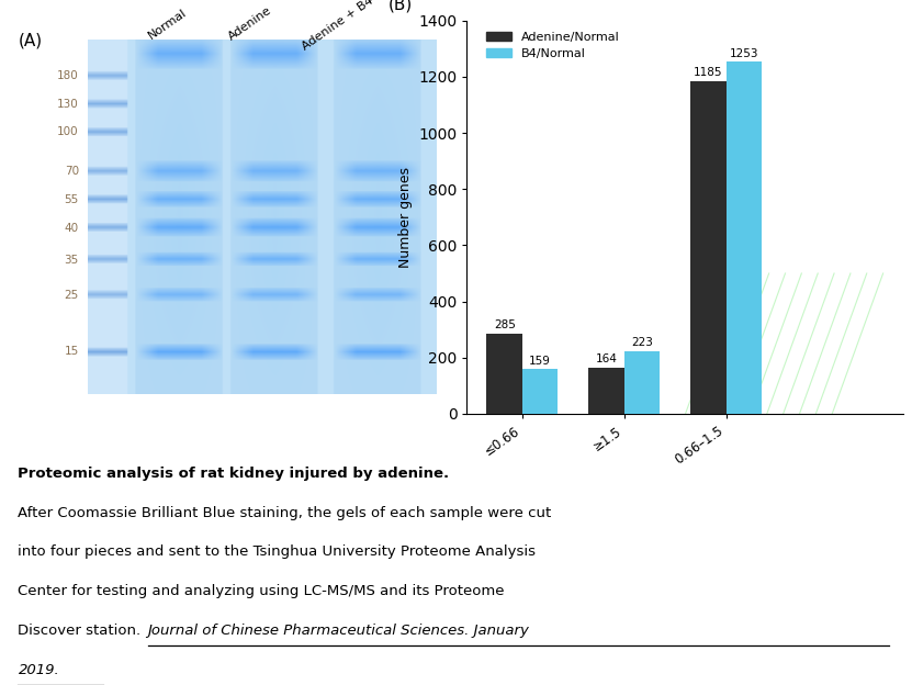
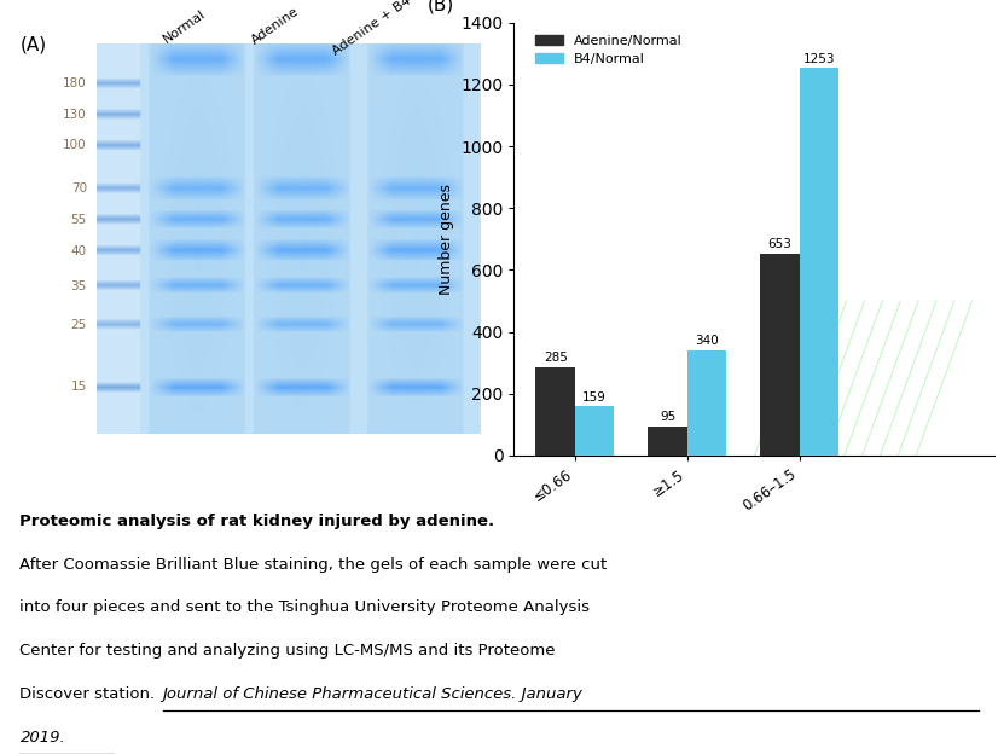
Adenine/Normal/≥1.5: 164 -> 95
B4/Normal/≥1.5: 223 -> 340
Adenine/Normal/0.66–1.5: 1185 -> 653
